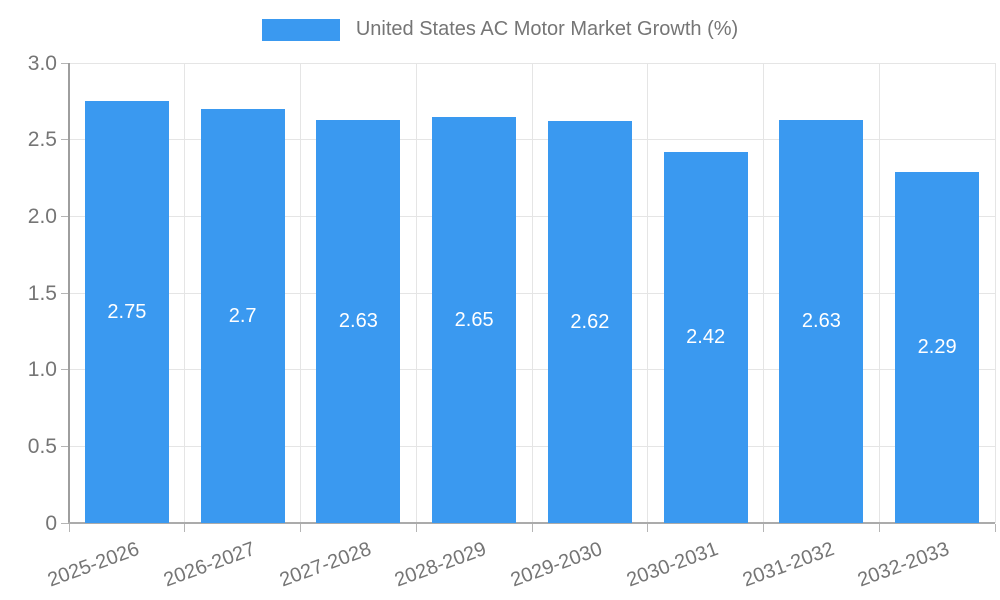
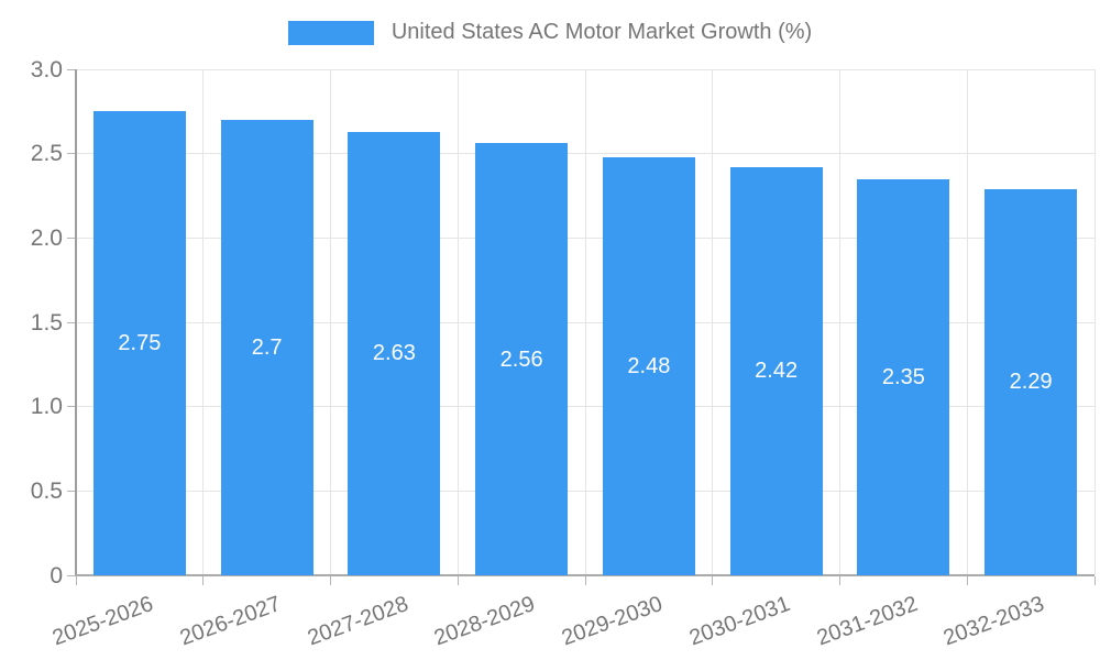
2028-2029: 2.65 -> 2.56
2029-2030: 2.62 -> 2.48
2031-2032: 2.63 -> 2.35
